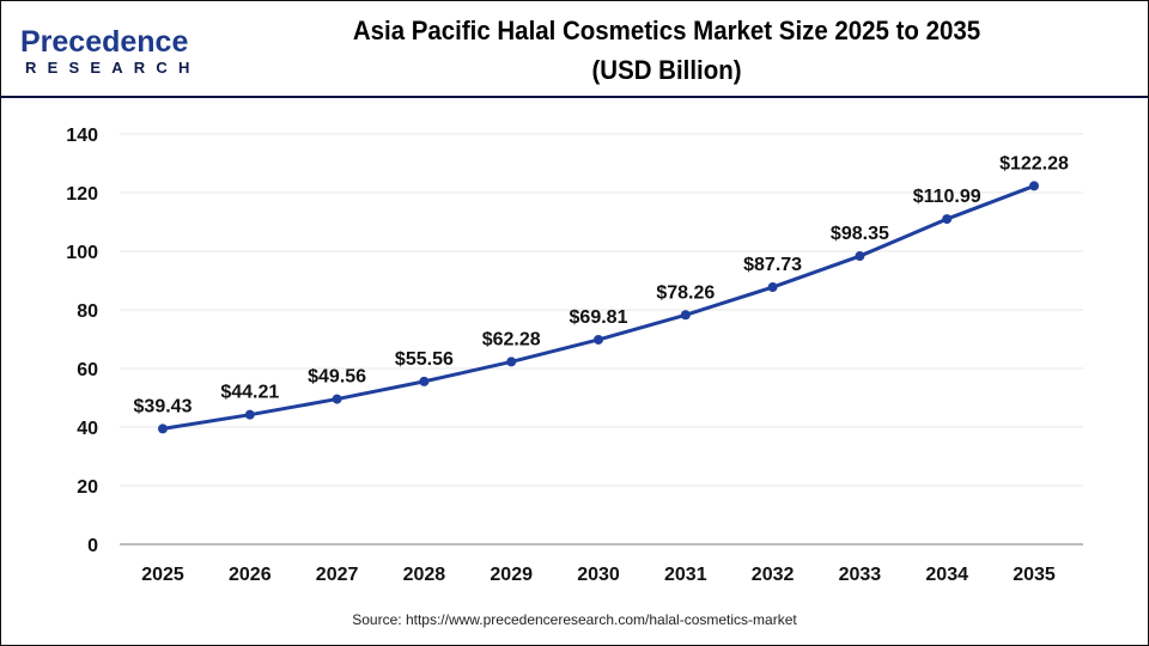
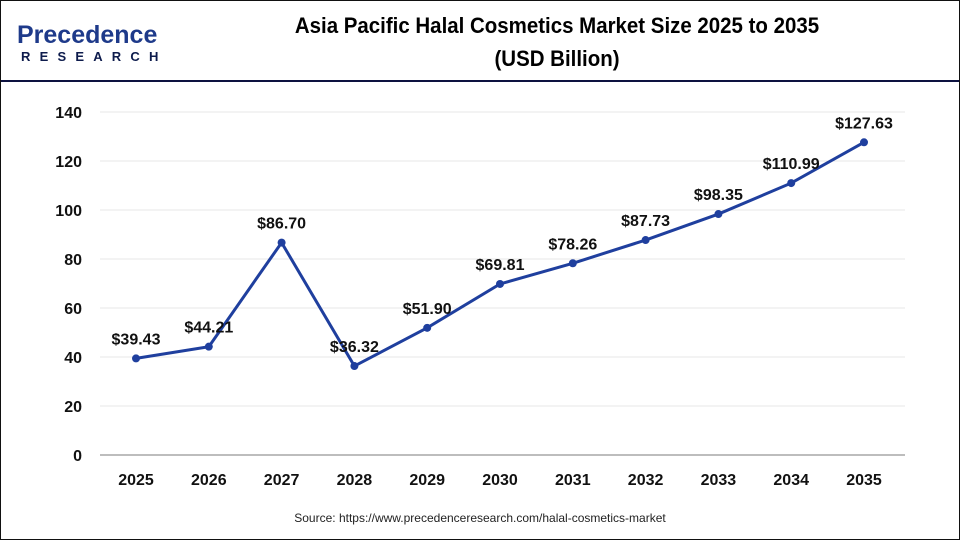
2027: $49.56 -> $86.70
2028: $55.56 -> $36.32
2029: $62.28 -> $51.90
2035: $122.28 -> $127.63
